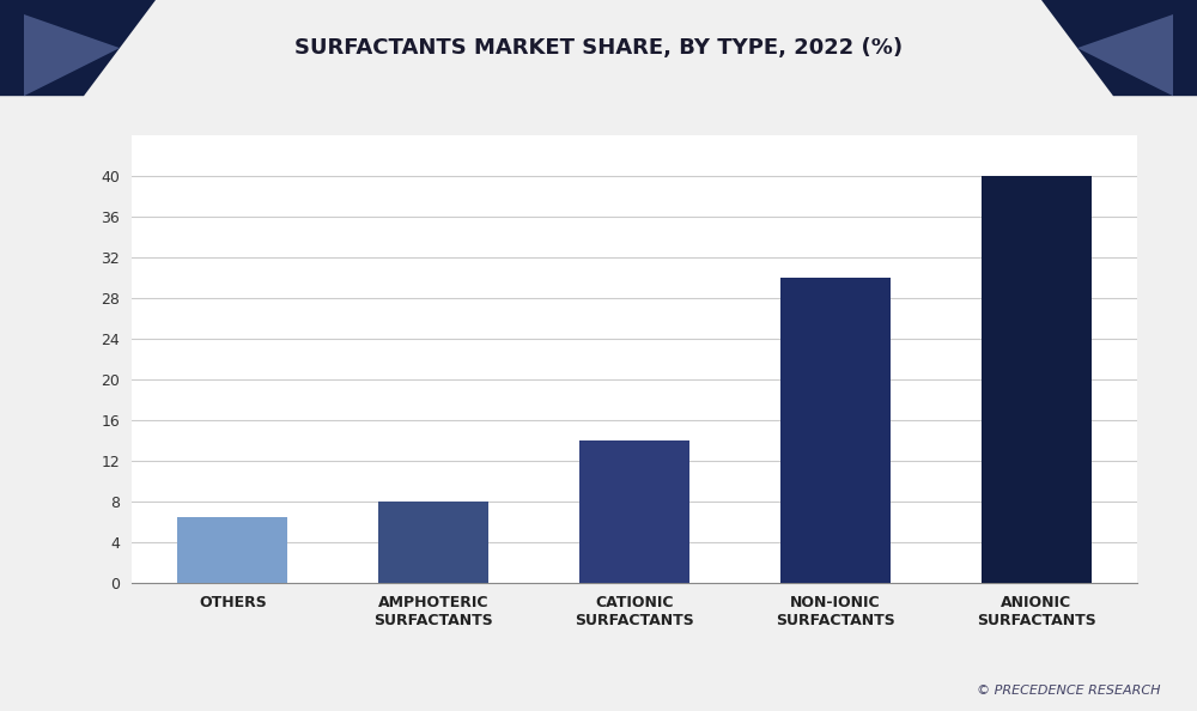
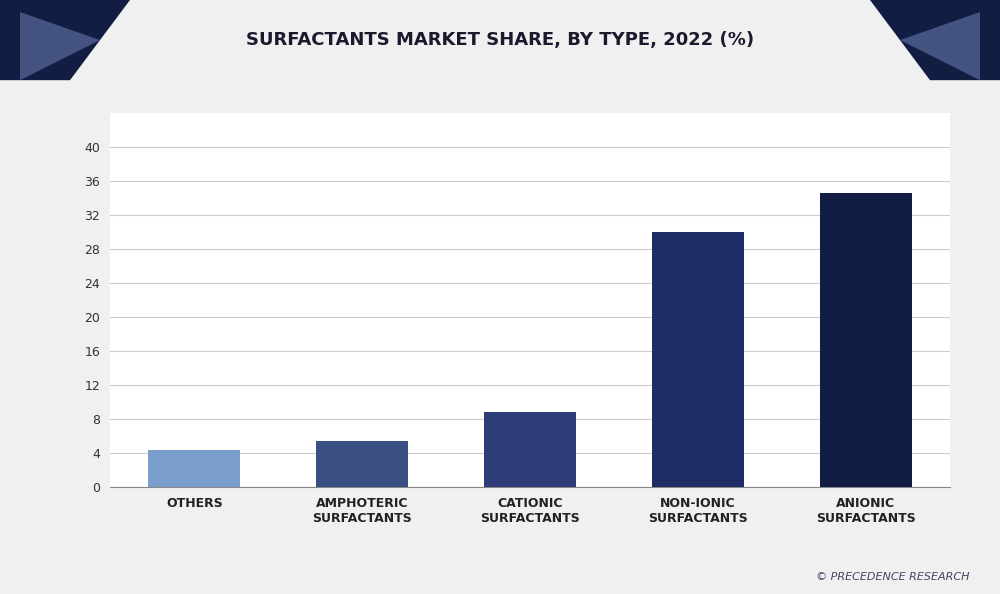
OTHERS: 6.5 -> 4.4
AMPHOTERIC SURFACTANTS: 8.0 -> 5.4
CATIONIC SURFACTANTS: 14.0 -> 8.8
ANIONIC SURFACTANTS: 40.0 -> 34.6
